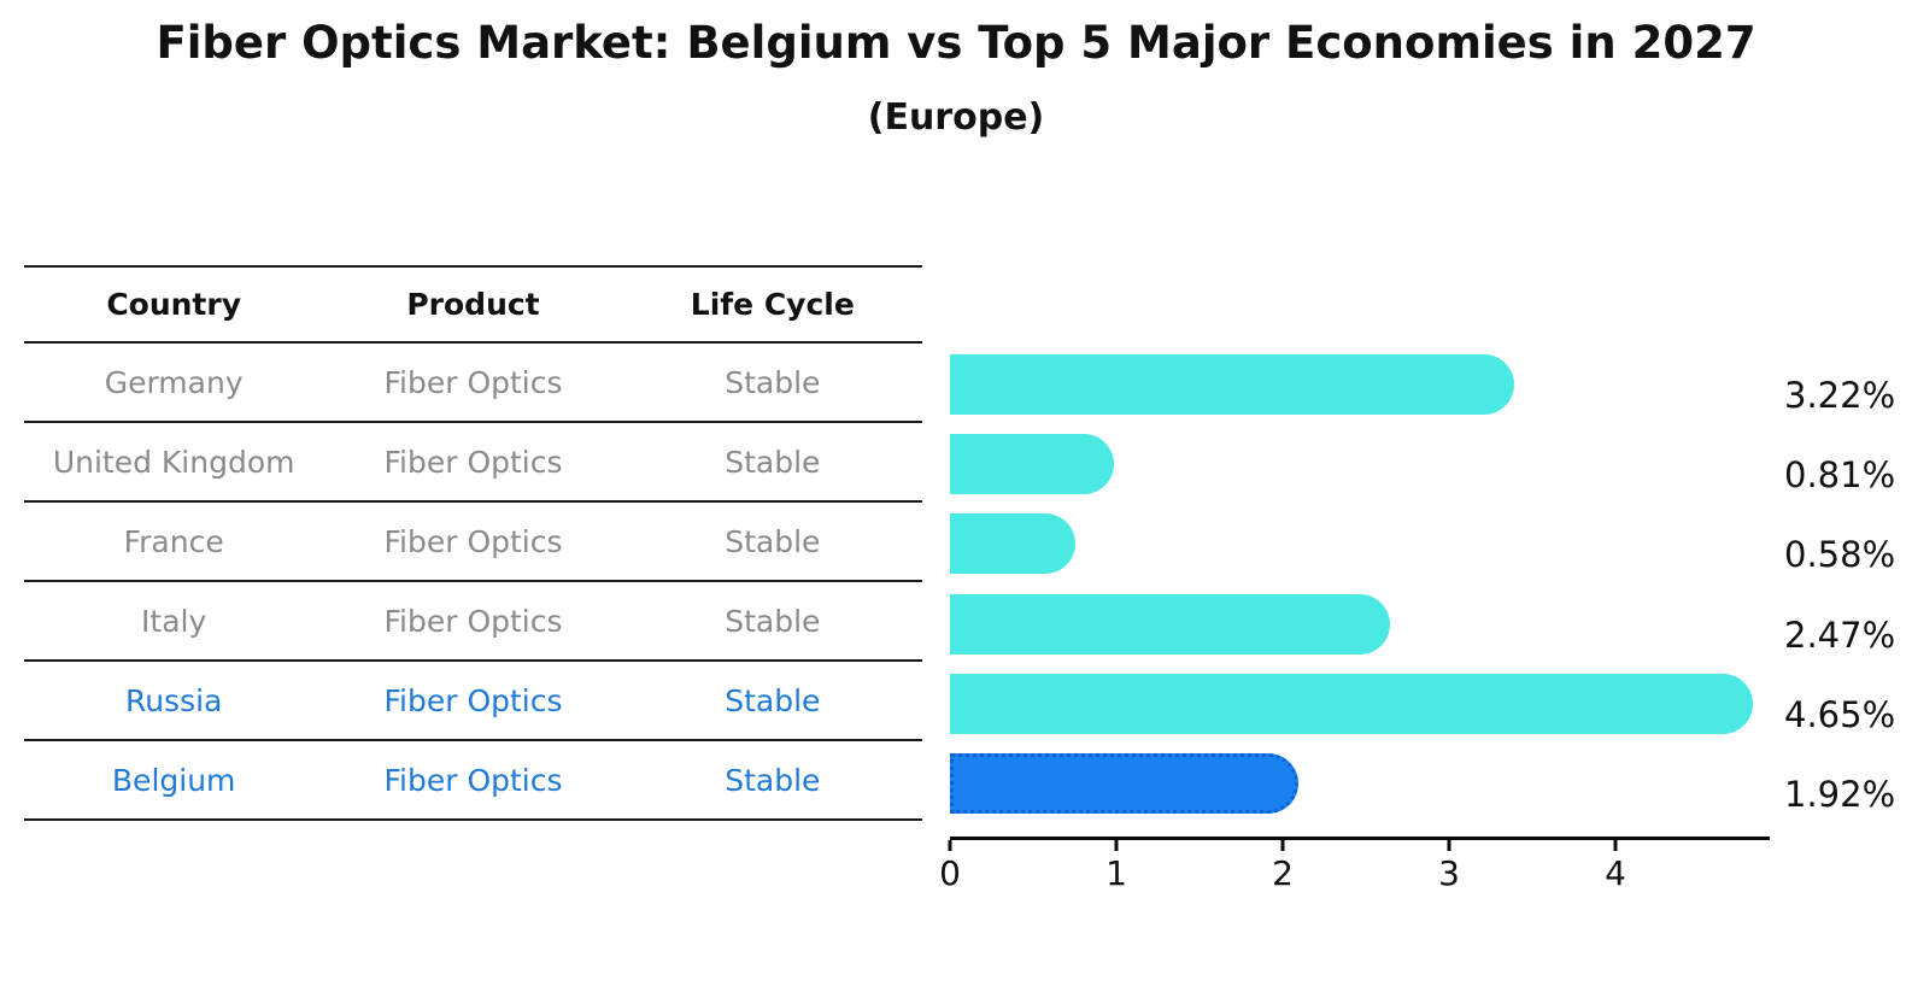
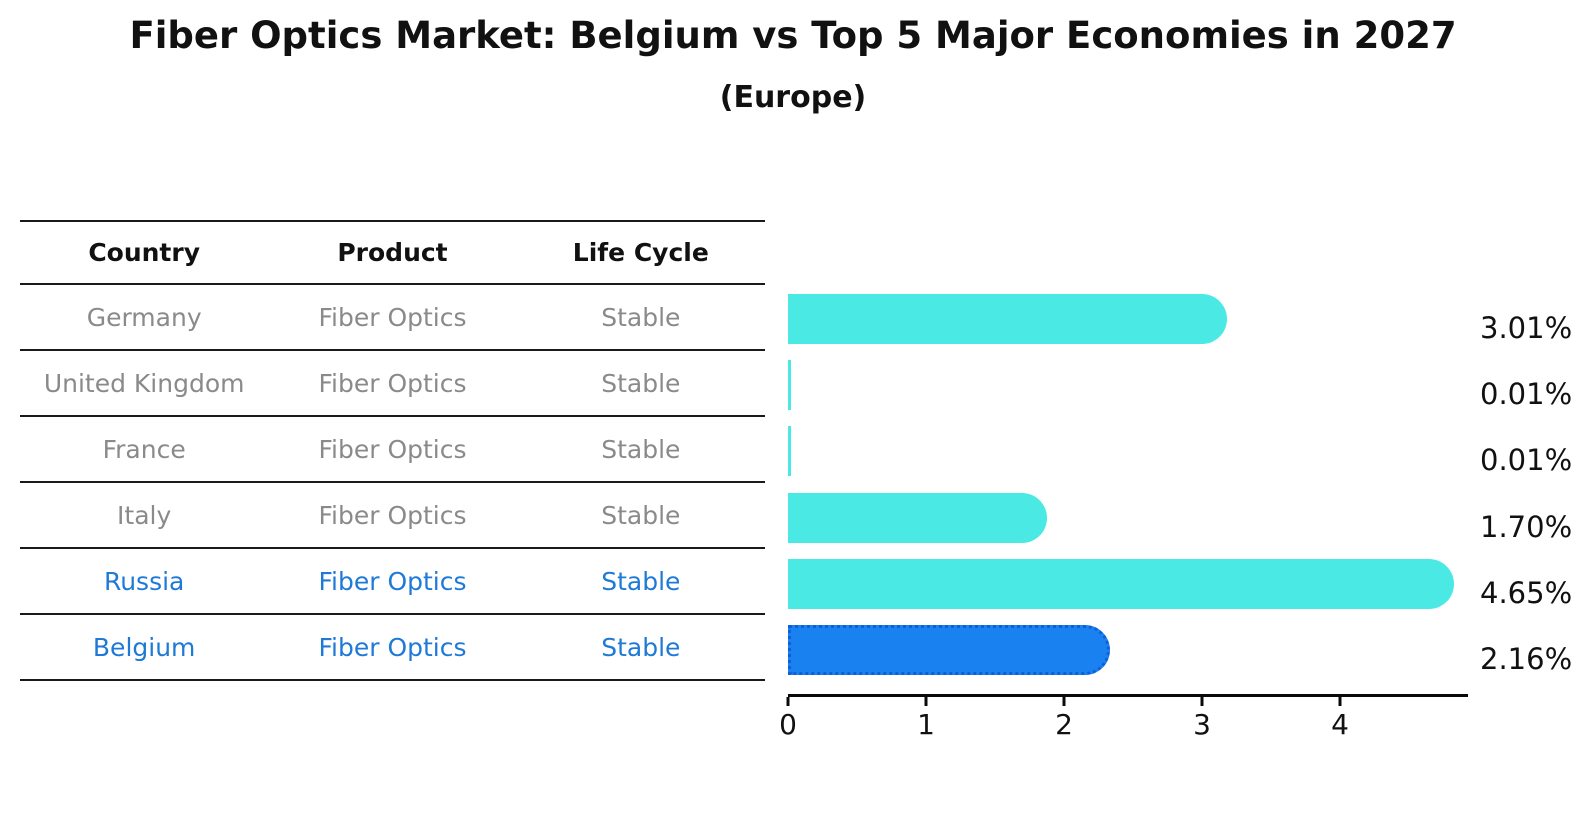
Germany: 3.22% -> 3.01%
United Kingdom: 0.81% -> 0.01%
France: 0.58% -> 0.01%
Italy: 2.47% -> 1.70%
Belgium: 1.92% -> 2.16%
